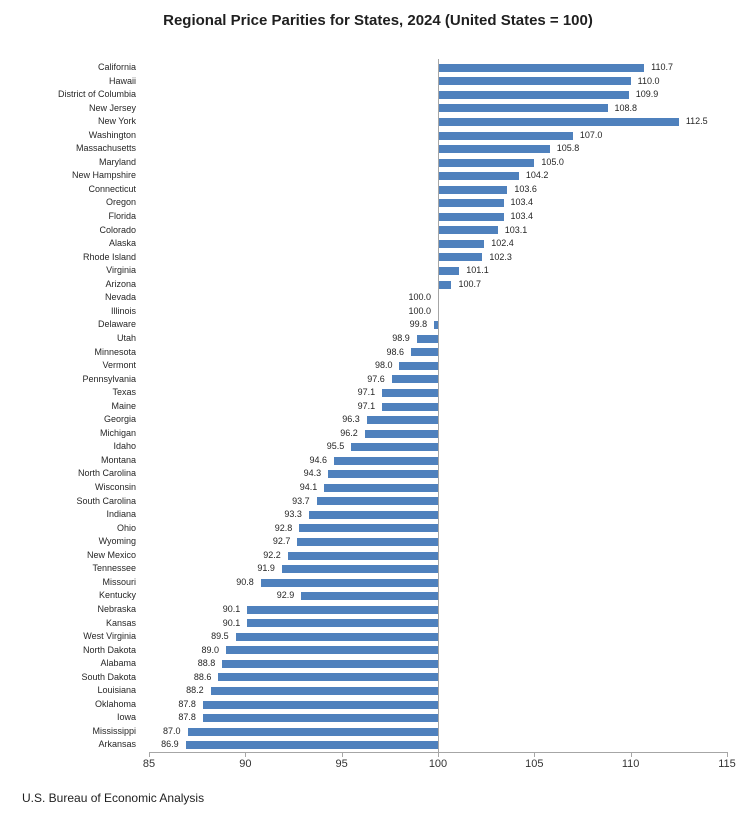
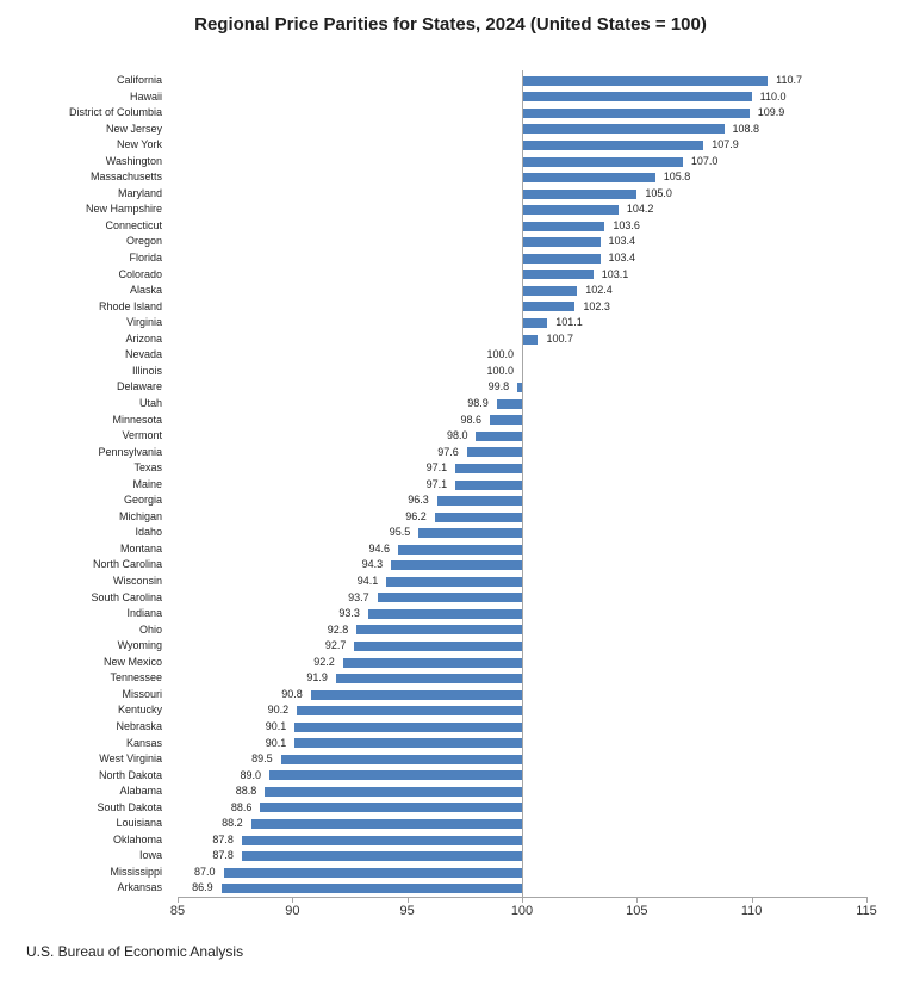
New York: 112.5 -> 107.9
Kentucky: 92.9 -> 90.2
